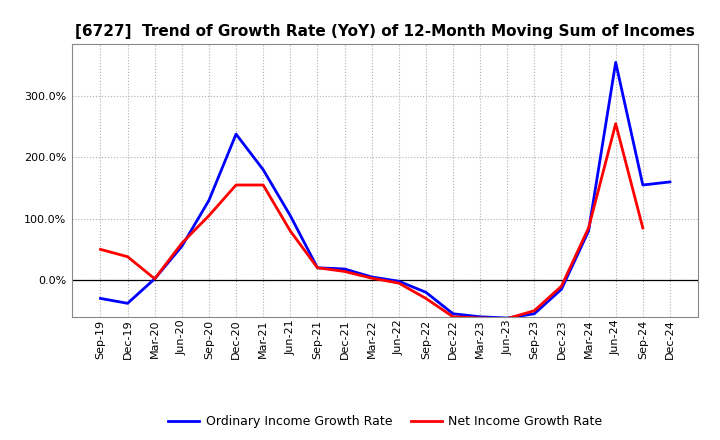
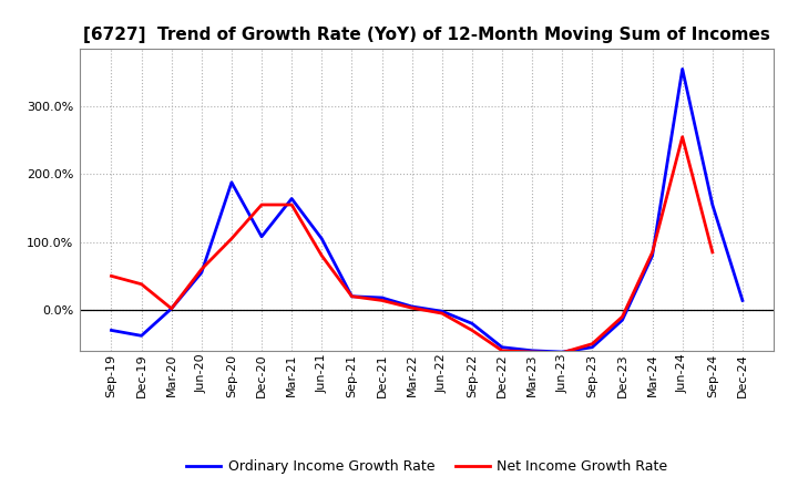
Ordinary Income Growth Rate/Sep-20: 130% -> 188%
Ordinary Income Growth Rate/Dec-20: 238% -> 108%
Ordinary Income Growth Rate/Mar-21: 180% -> 164%
Ordinary Income Growth Rate/Dec-24: 160% -> 14%
